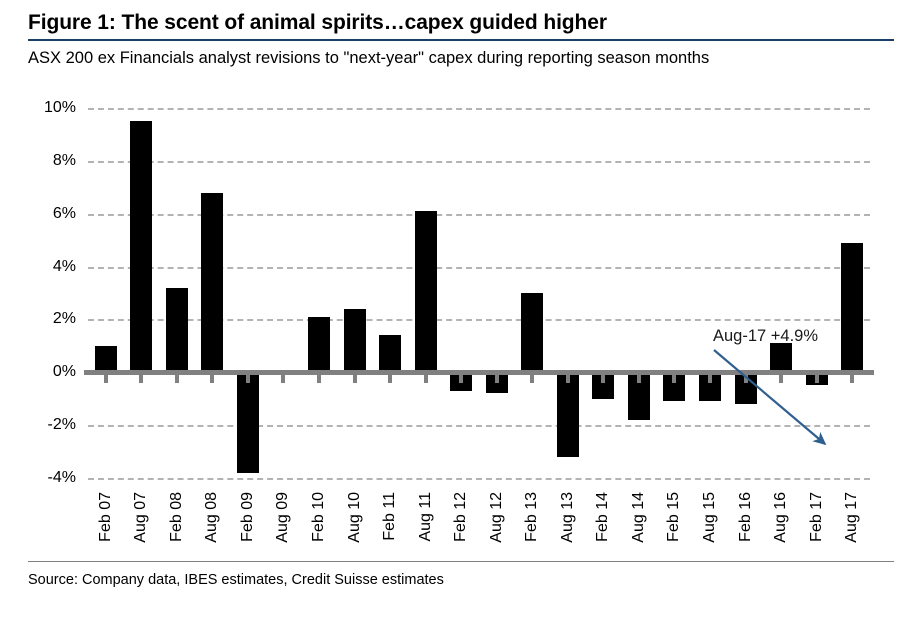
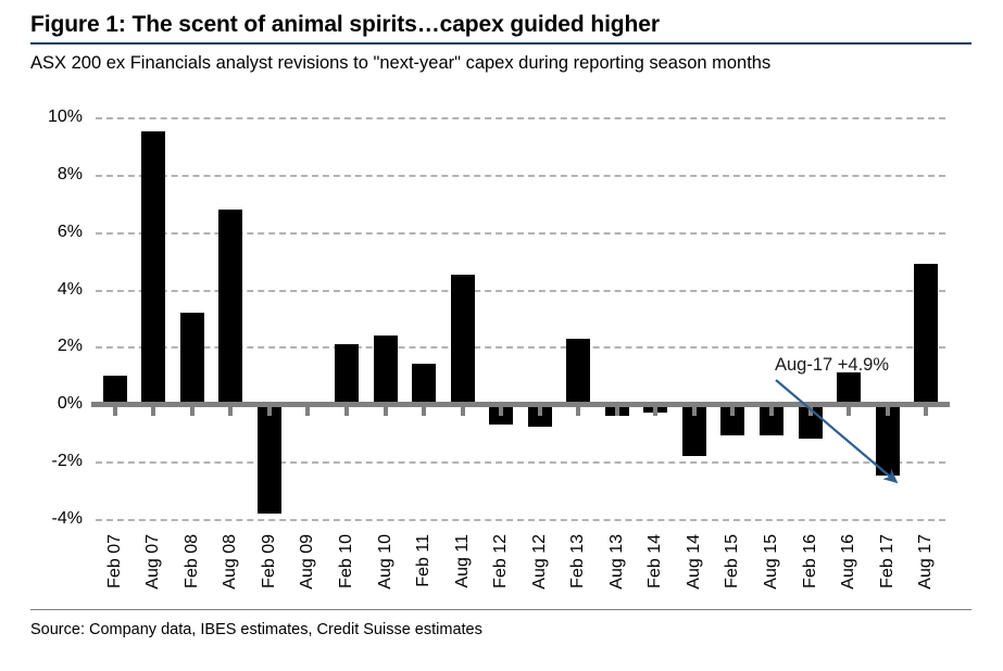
Aug 11: 6.1% -> 4.5%
Feb 13: 3.0% -> 2.3%
Aug 13: -3.2% -> -0.4%
Feb 14: -1.0% -> -0.3%
Feb 17: -0.5% -> -2.5%
